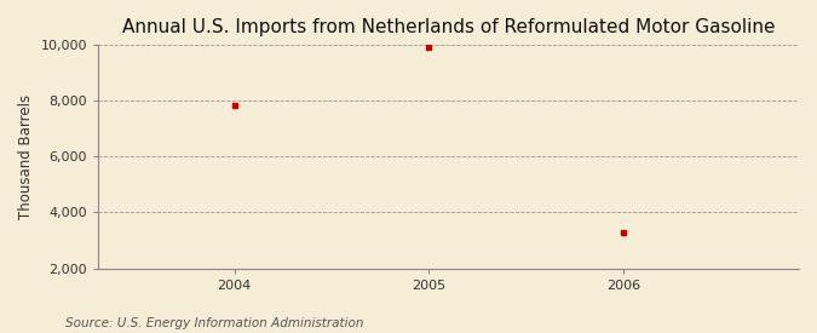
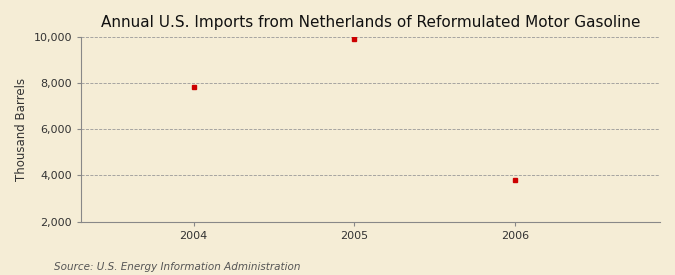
2006: 3,300 -> 3,810
